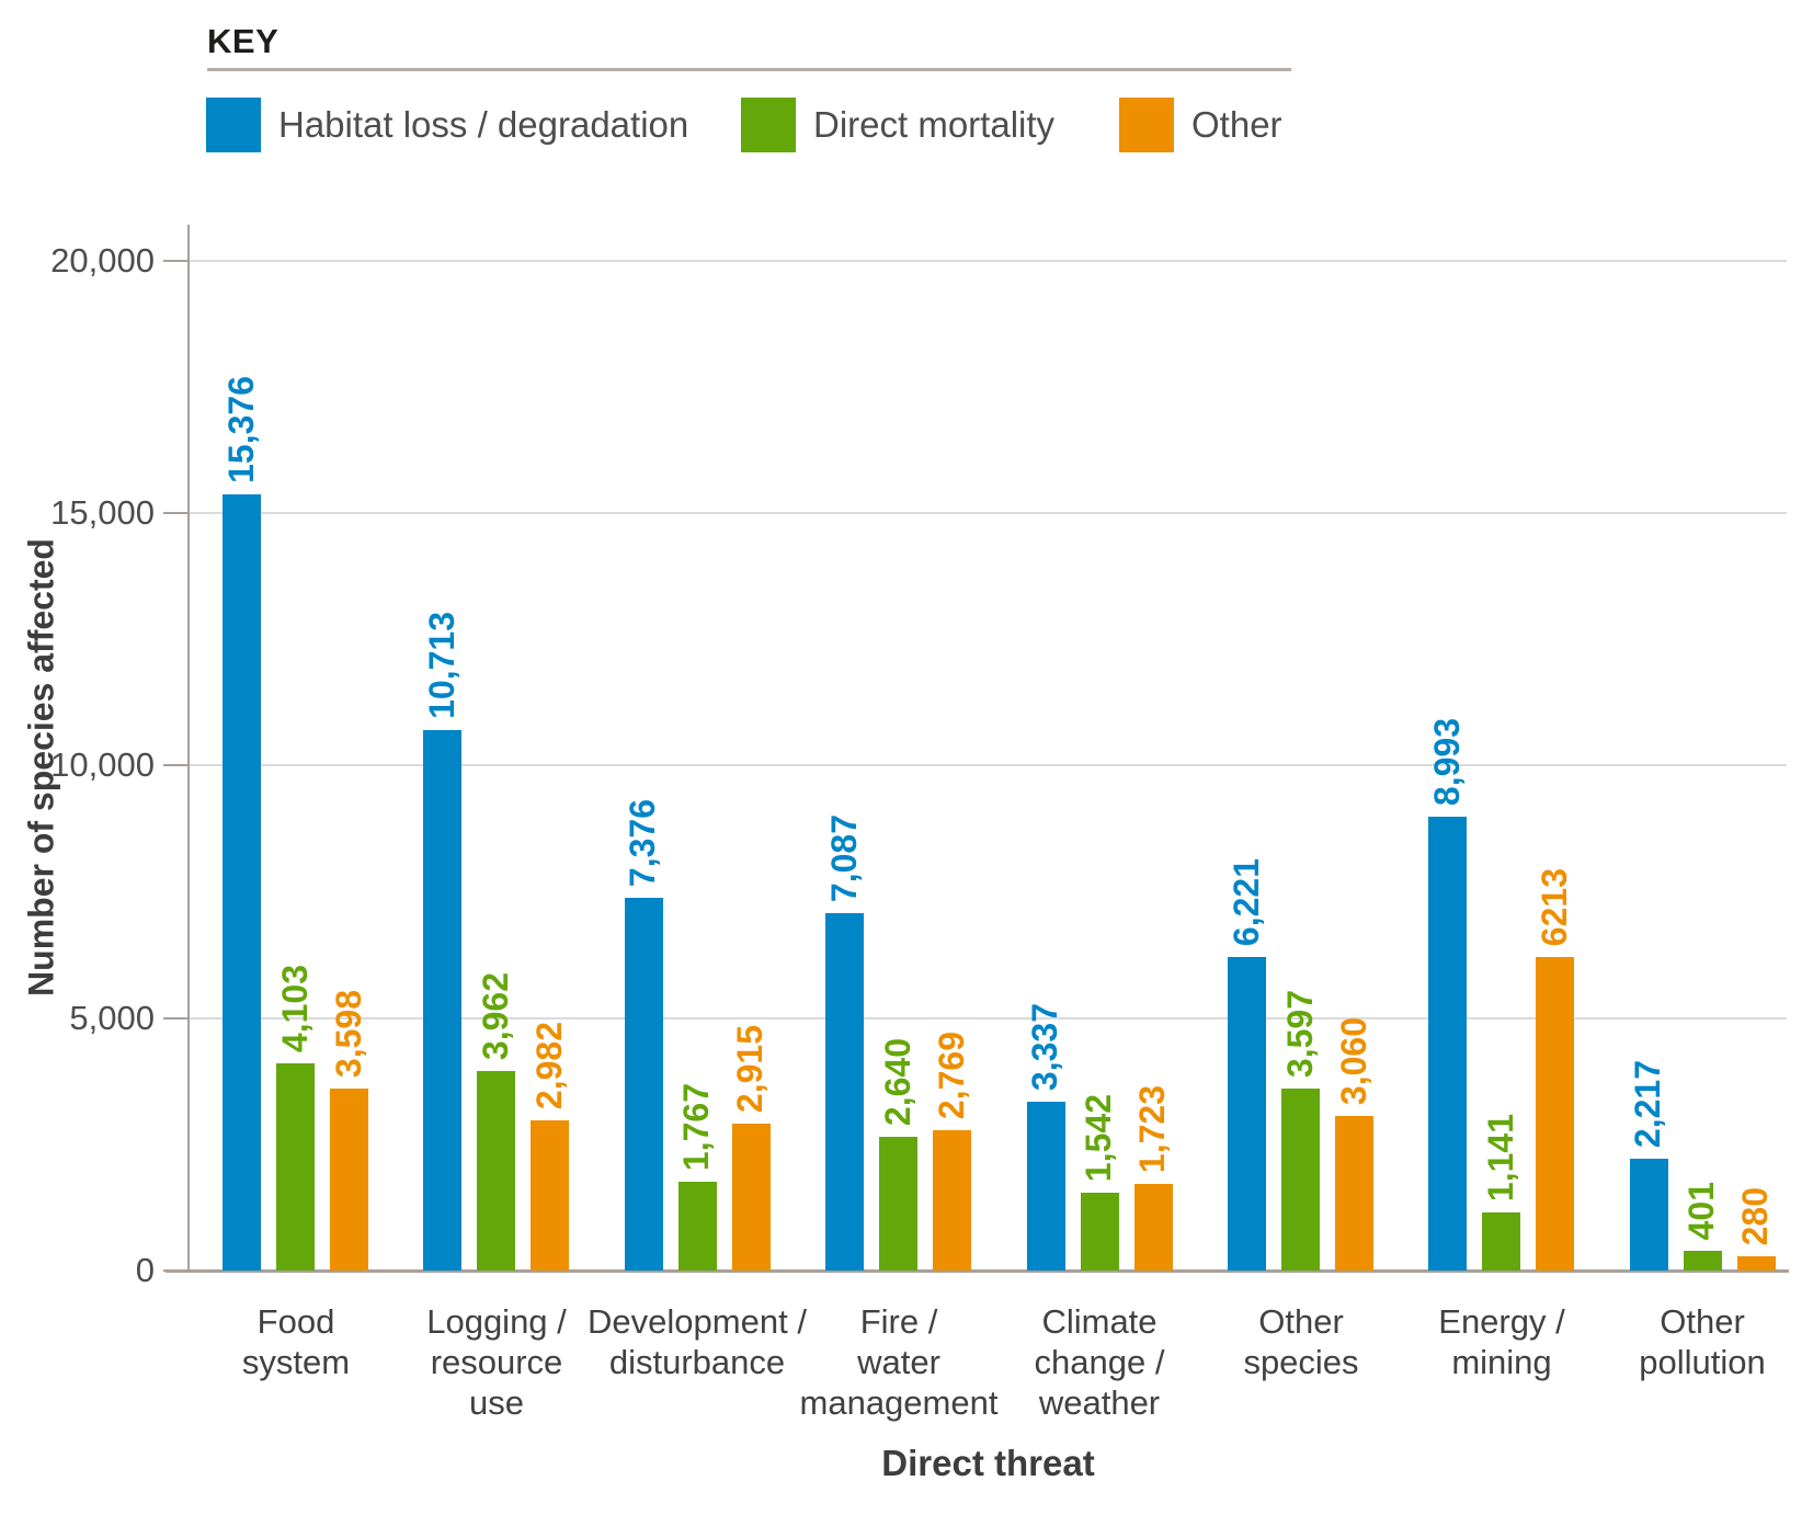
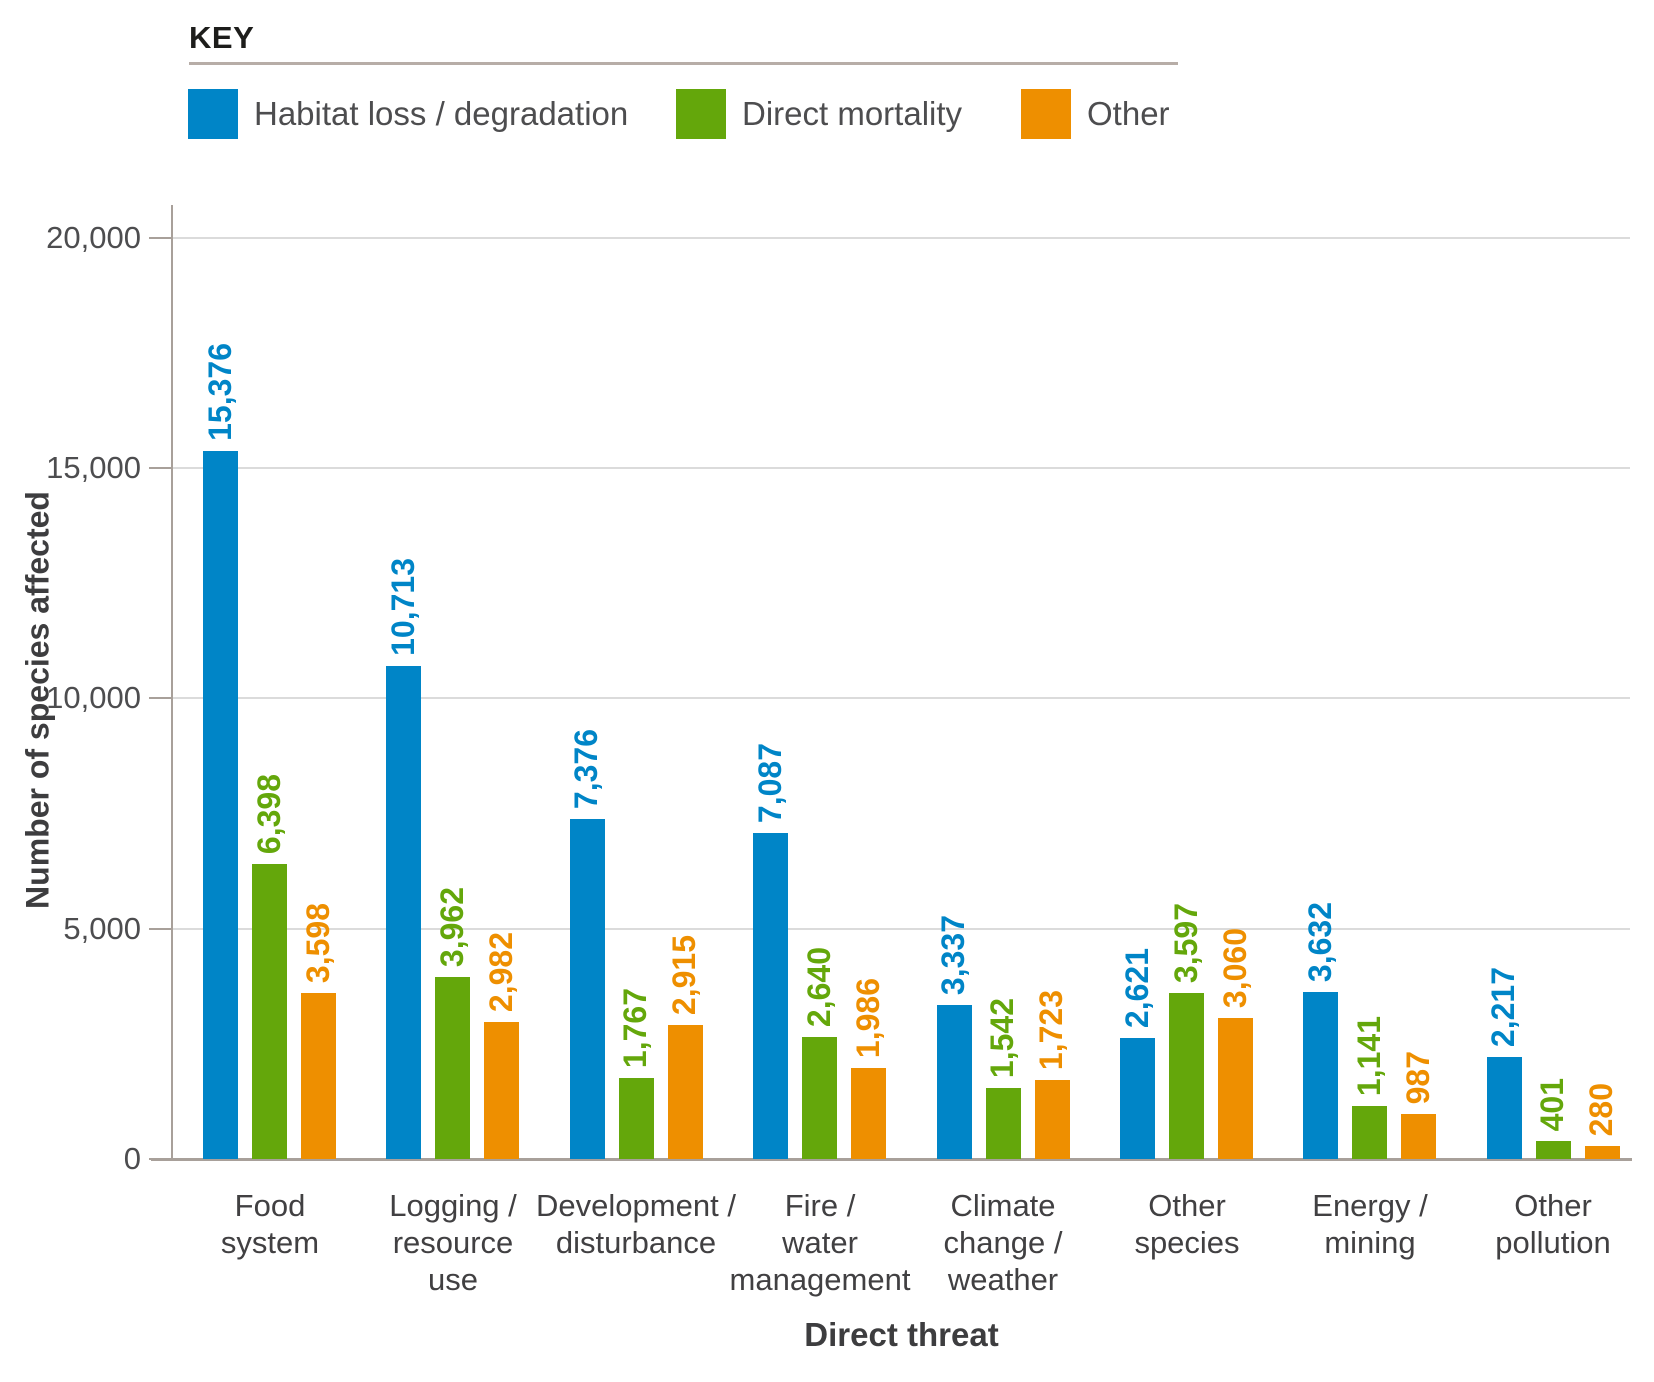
Direct mortality/Food system: 4,103 -> 6,398
Other/Fire / water management: 2,769 -> 1,986
Habitat loss / degradation/Other species: 6,221 -> 2,621
Habitat loss / degradation/Energy / mining: 8,993 -> 3,632
Other/Energy / mining: 6213 -> 987
